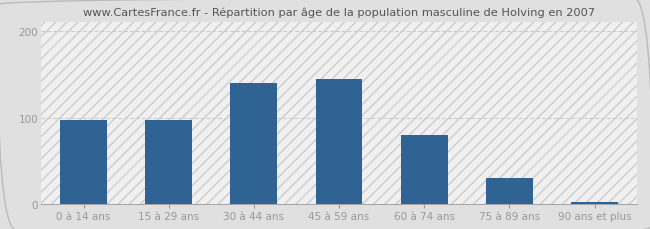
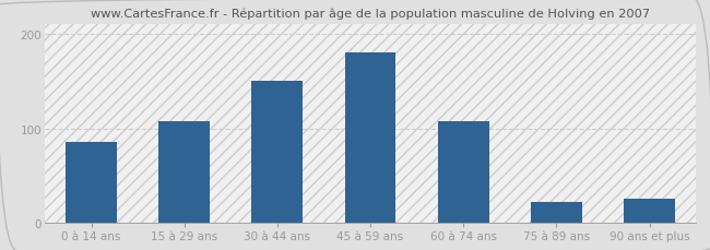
0 à 14 ans: 97 -> 86
15 à 29 ans: 97 -> 108
30 à 44 ans: 140 -> 150
45 à 59 ans: 145 -> 180
60 à 74 ans: 80 -> 108
75 à 89 ans: 30 -> 22
90 ans et plus: 2 -> 26
